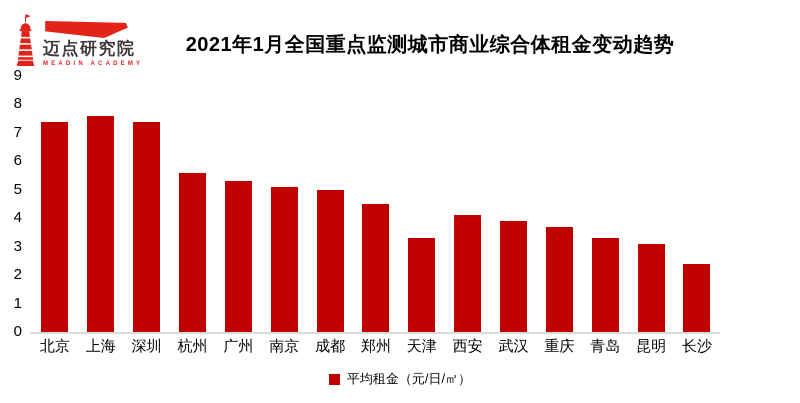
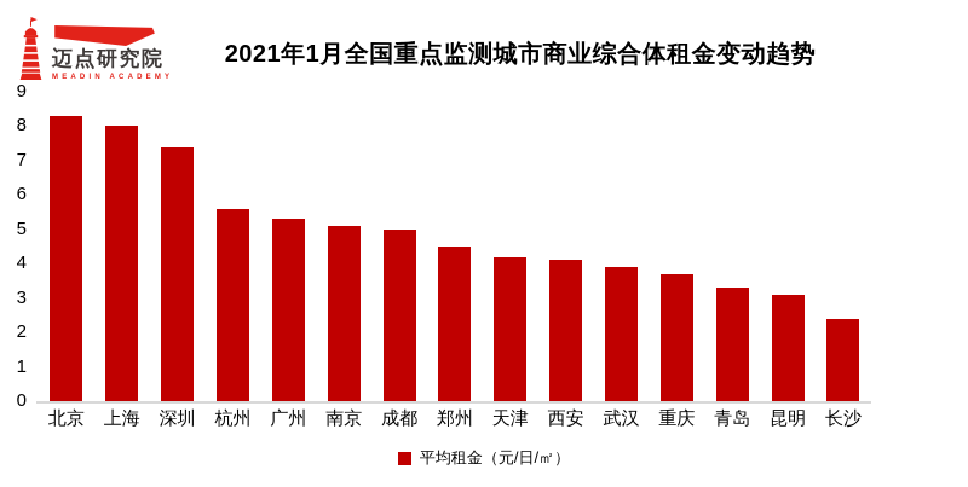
北京: 7.4 -> 8.3
上海: 7.6 -> 8.0
天津: 3.3 -> 4.2
